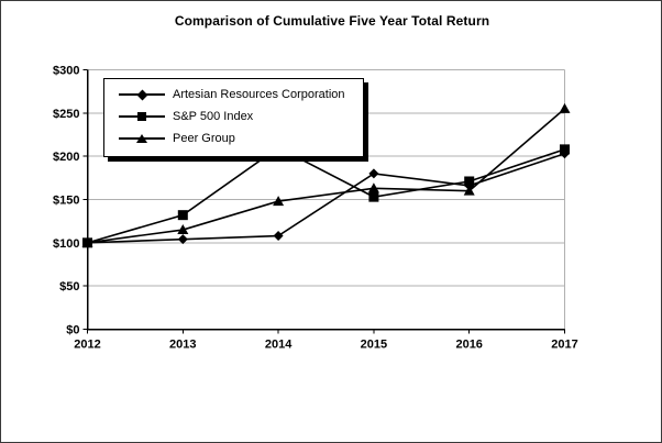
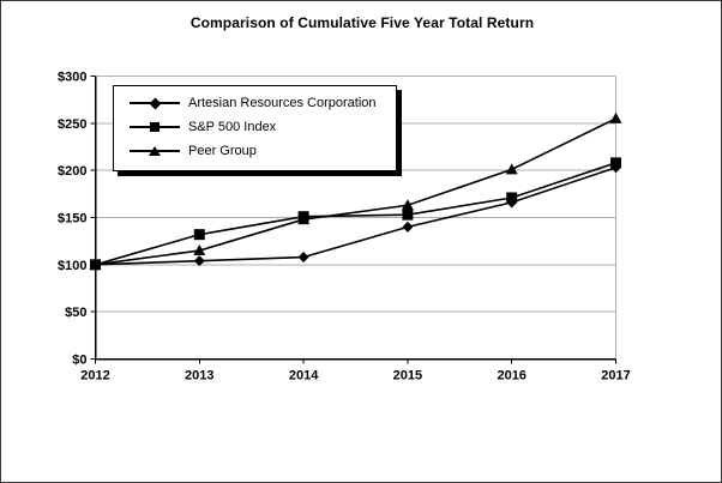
S&P 500 Index/2014: $210 -> $150
Artesian Resources Corporation/2015: $180 -> $140
Peer Group/2016: $160 -> $200
